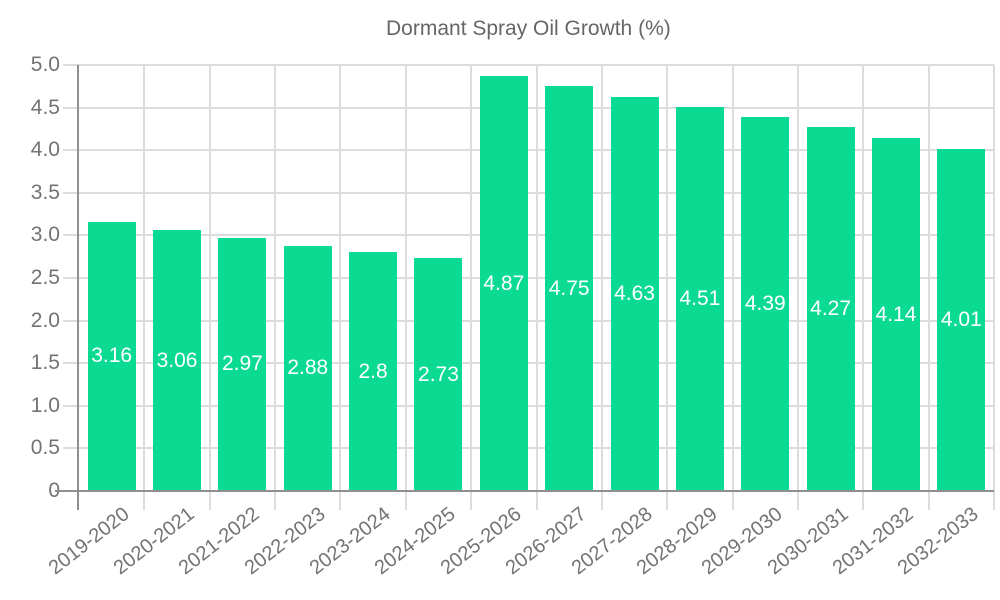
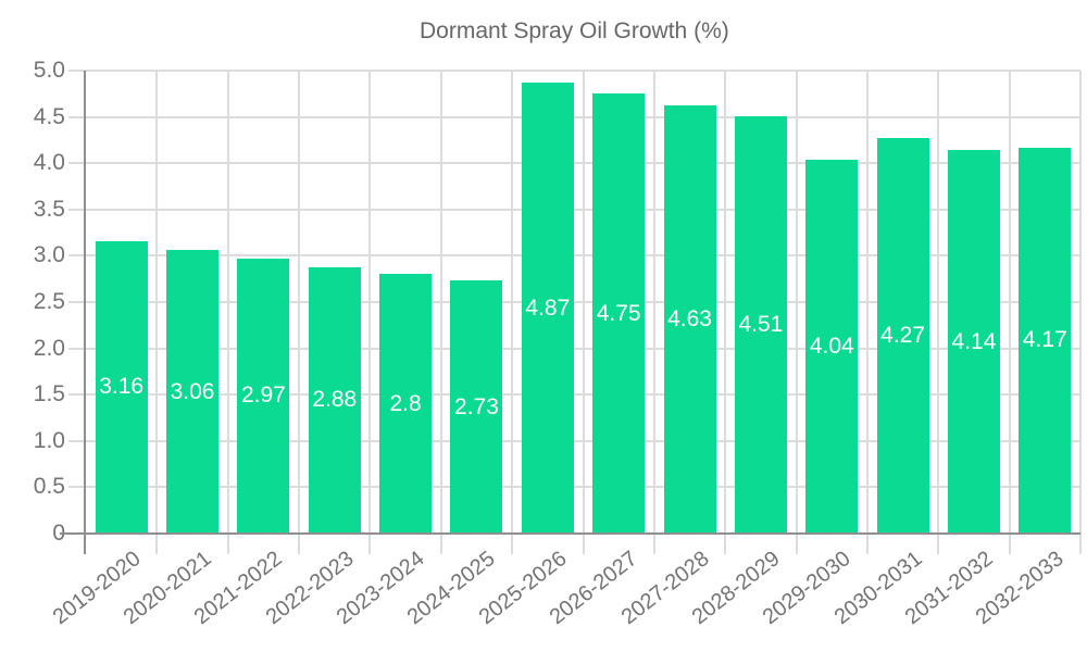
2029-2030: 4.39 -> 4.04
2032-2033: 4.01 -> 4.17
